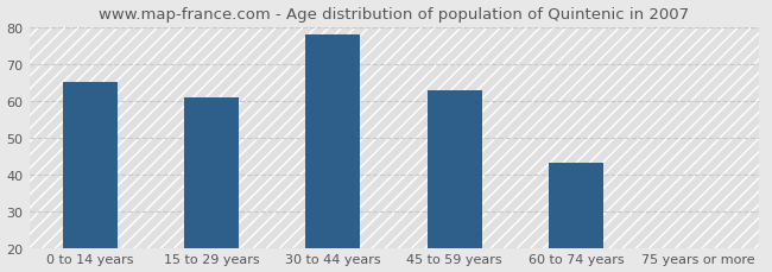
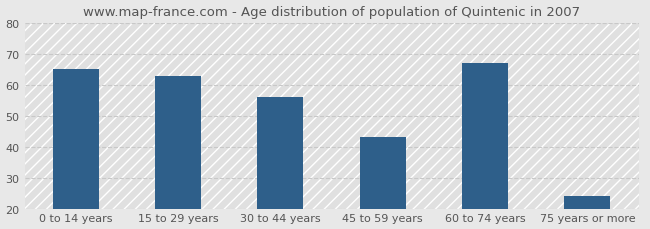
15 to 29 years: 61 -> 63
30 to 44 years: 78 -> 56
45 to 59 years: 63 -> 43
60 to 74 years: 43 -> 67
75 years or more: 20 -> 24
